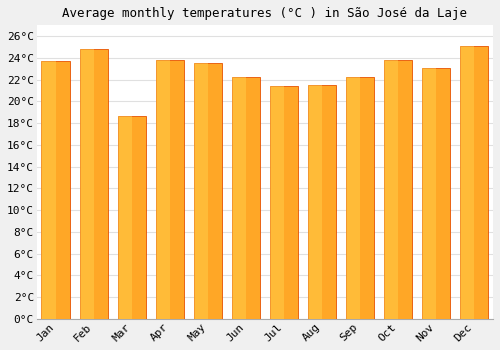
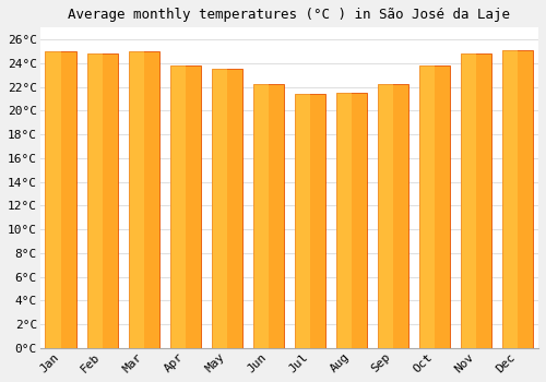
Jan: 23.7°C -> 25.0°C
Mar: 18.7°C -> 25.0°C
Nov: 23.1°C -> 24.8°C
